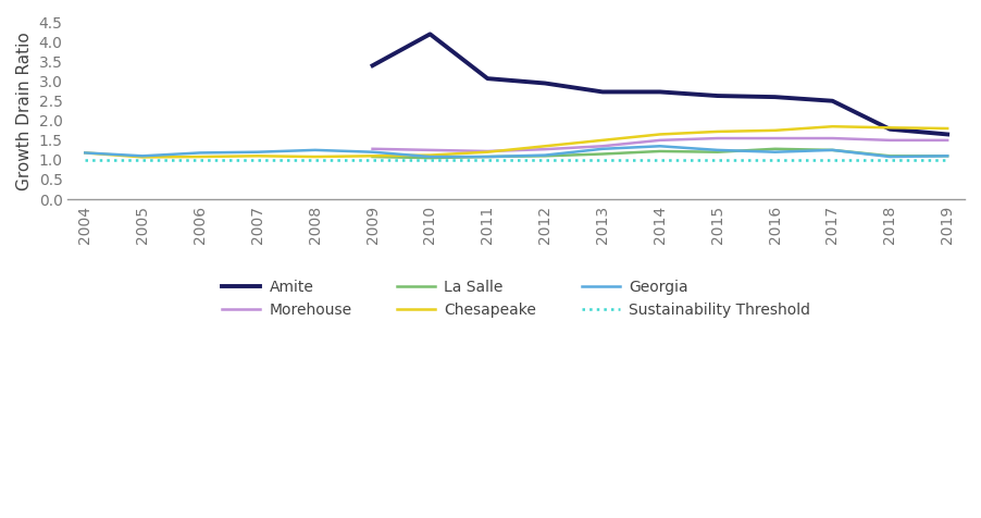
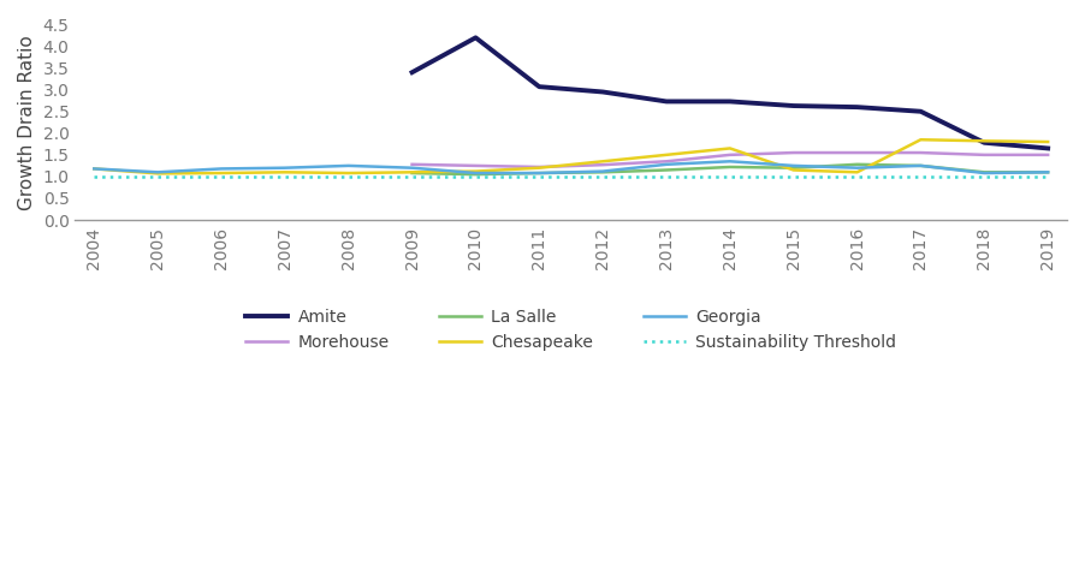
Chesapeake/2015: 1.72 -> 1.15
Chesapeake/2016: 1.75 -> 1.10
